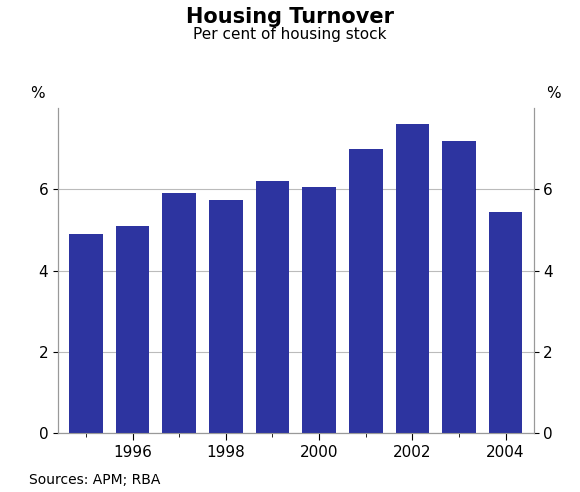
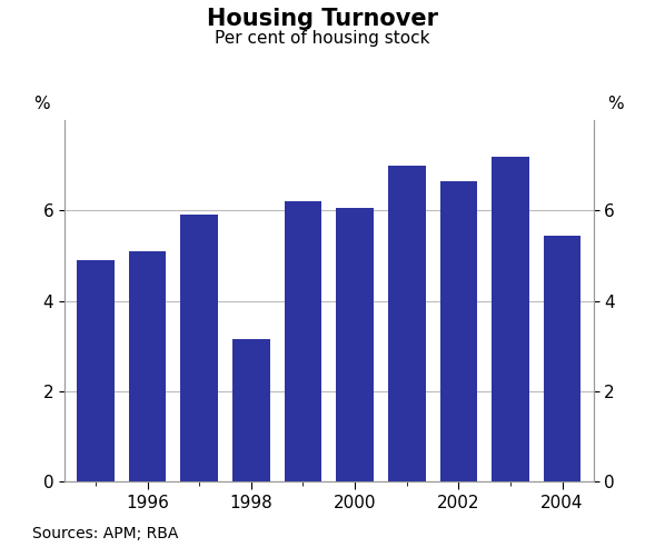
1998: 5.75 -> 3.15
2002: 7.60 -> 6.65
